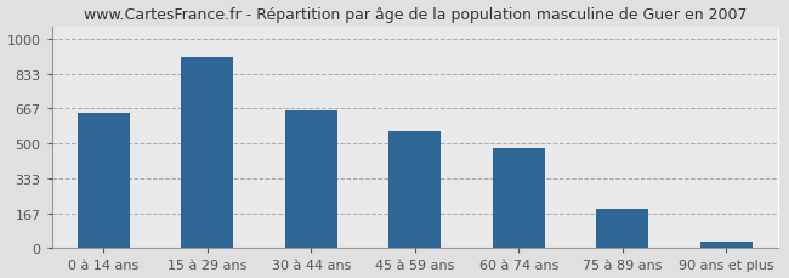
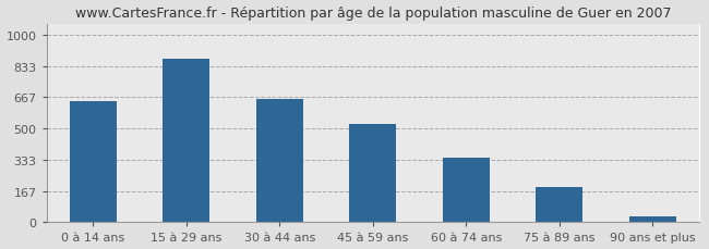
15 à 29 ans: 910 -> 870
45 à 59 ans: 560 -> 520
60 à 74 ans: 480 -> 340
